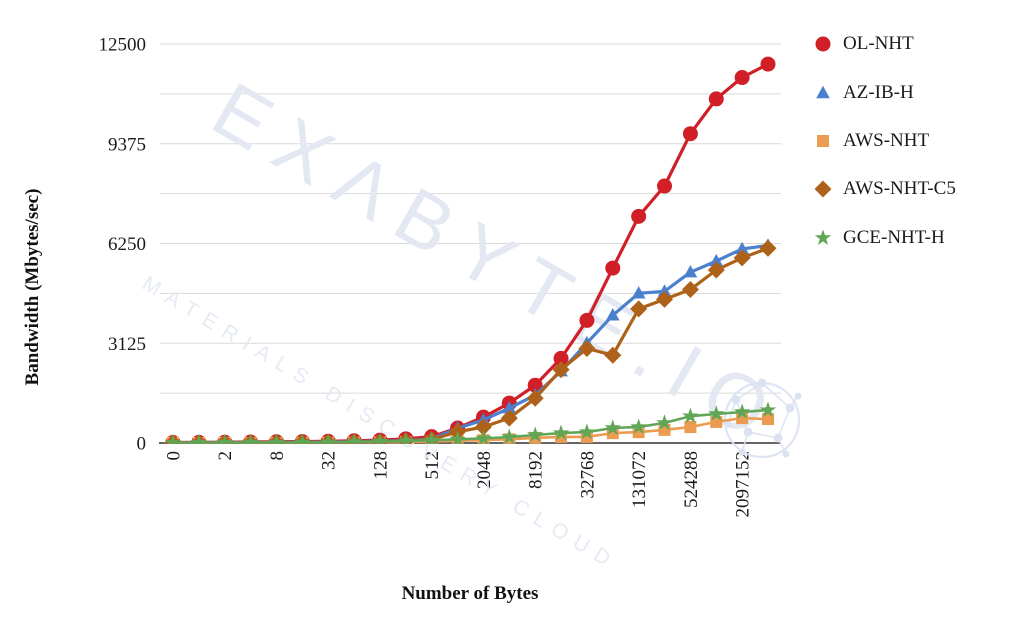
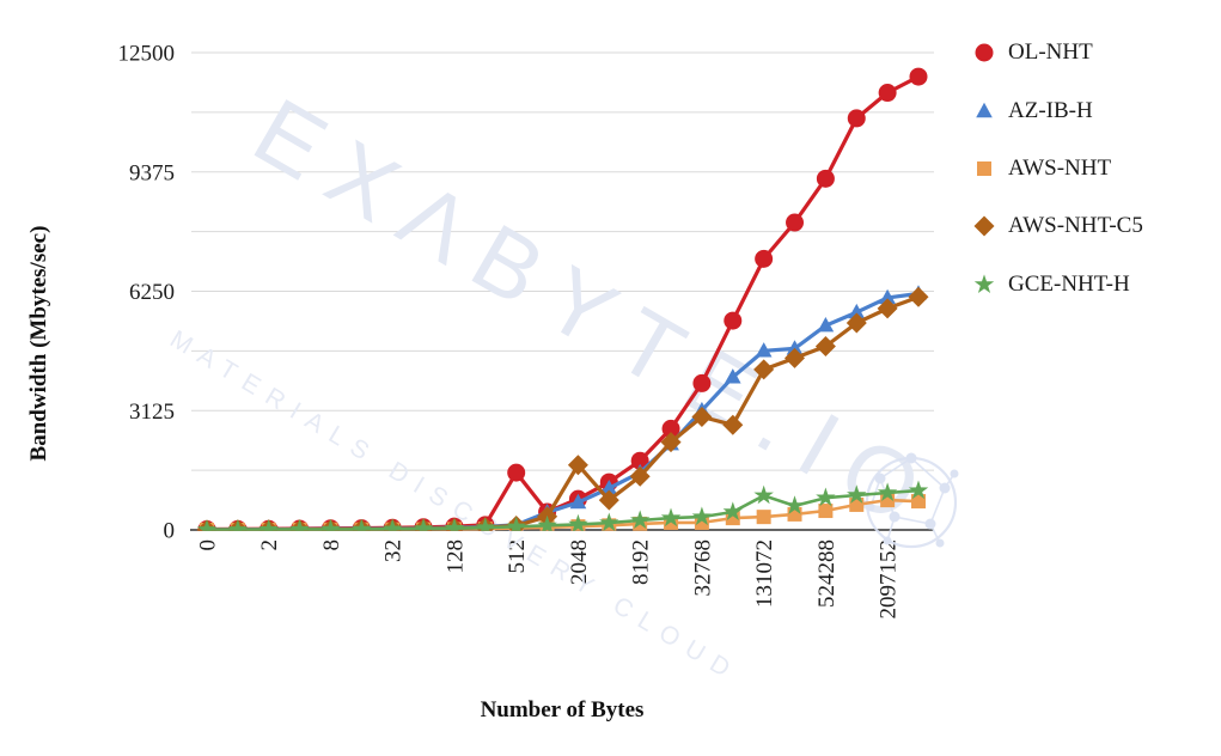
OL-NHT/512: 200 -> 1500
AWS-NHT-C5/2048: 500 -> 1700
GCE-NHT-H/131072: 500 -> 900
OL-NHT/524288: 9700 -> 9200
